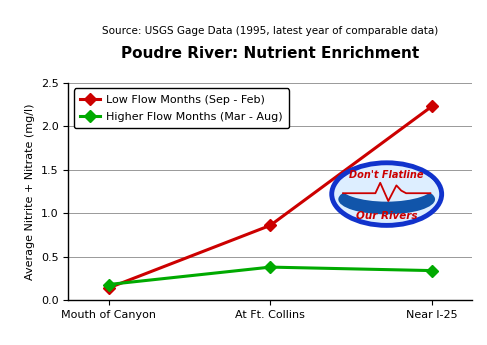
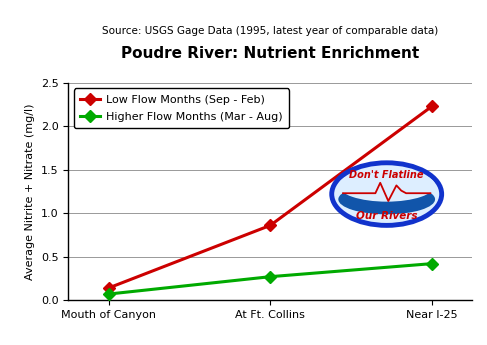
Higher Flow Months (Mar - Aug)/Mouth of Canyon: 0.18 -> 0.07
Higher Flow Months (Mar - Aug)/At Ft. Collins: 0.38 -> 0.27
Higher Flow Months (Mar - Aug)/Near I-25: 0.34 -> 0.42
